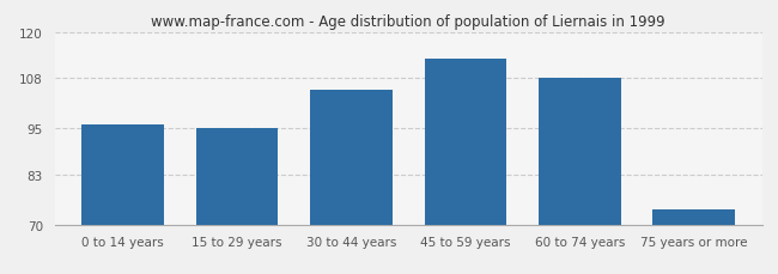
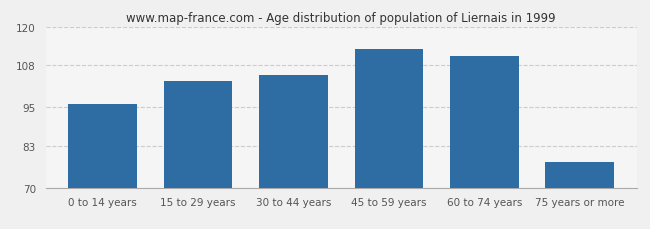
15 to 29 years: 95 -> 103
60 to 74 years: 108 -> 111
75 years or more: 74 -> 78
